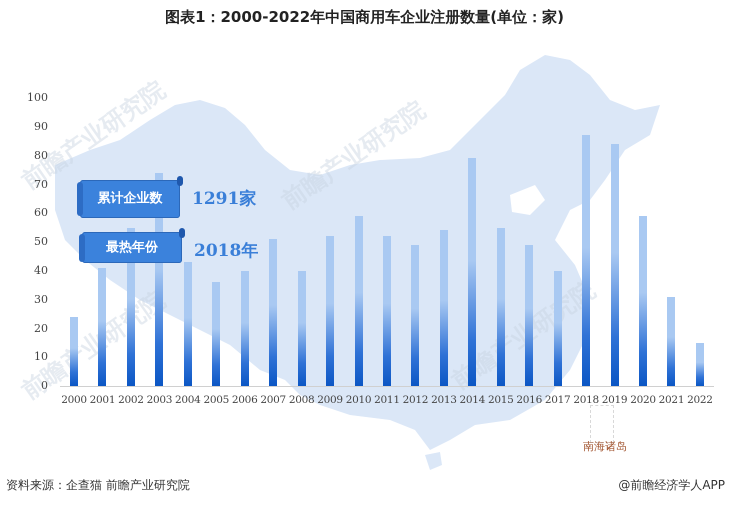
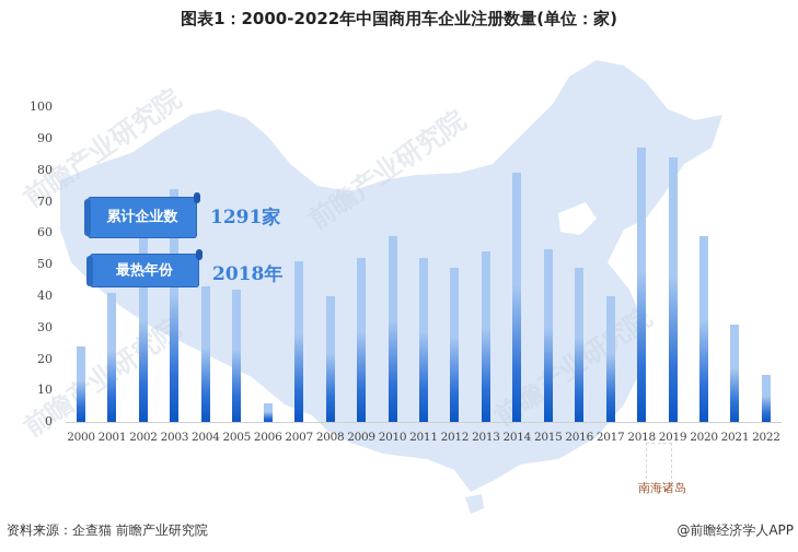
2002: 55 -> 59
2005: 36 -> 42
2006: 40 -> 6
